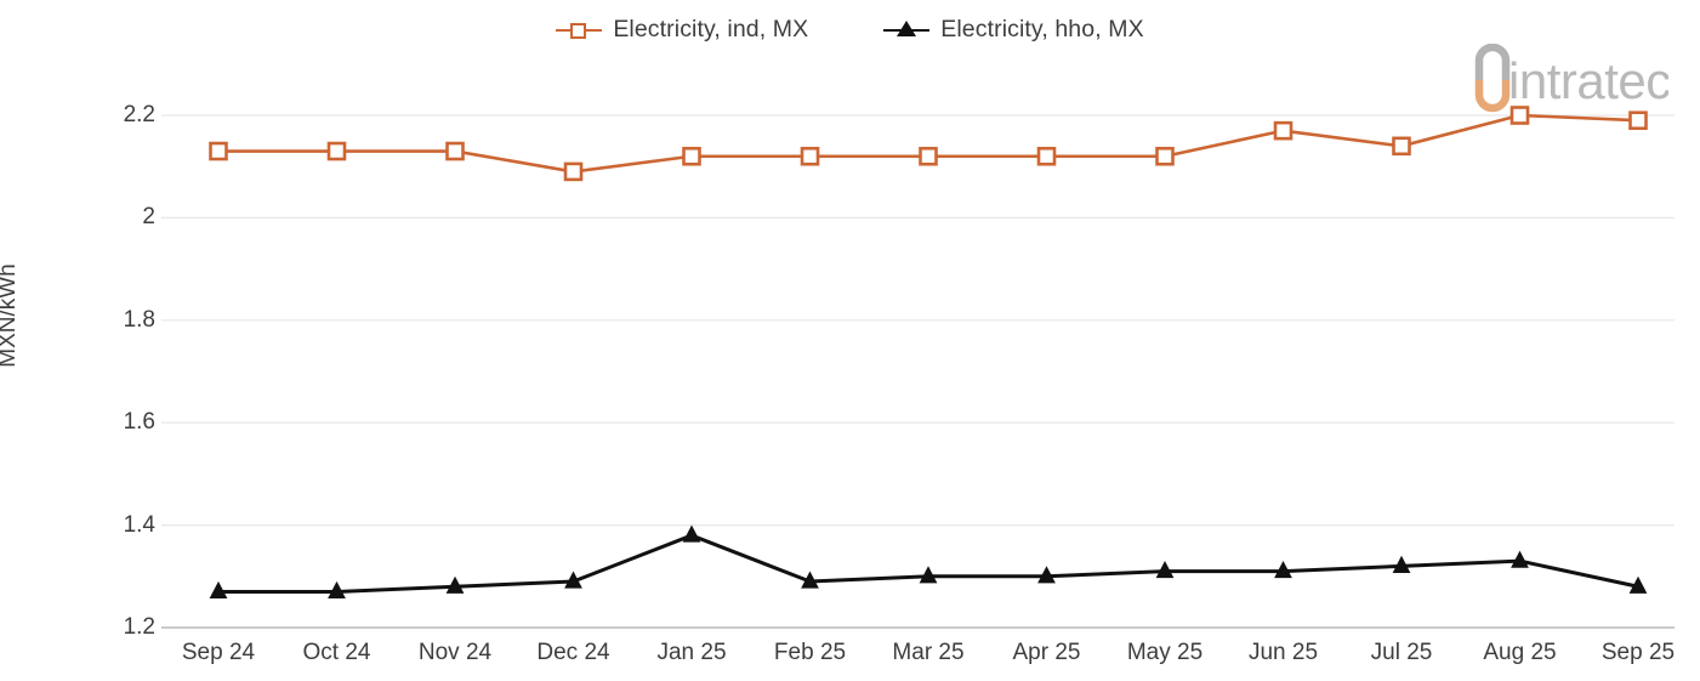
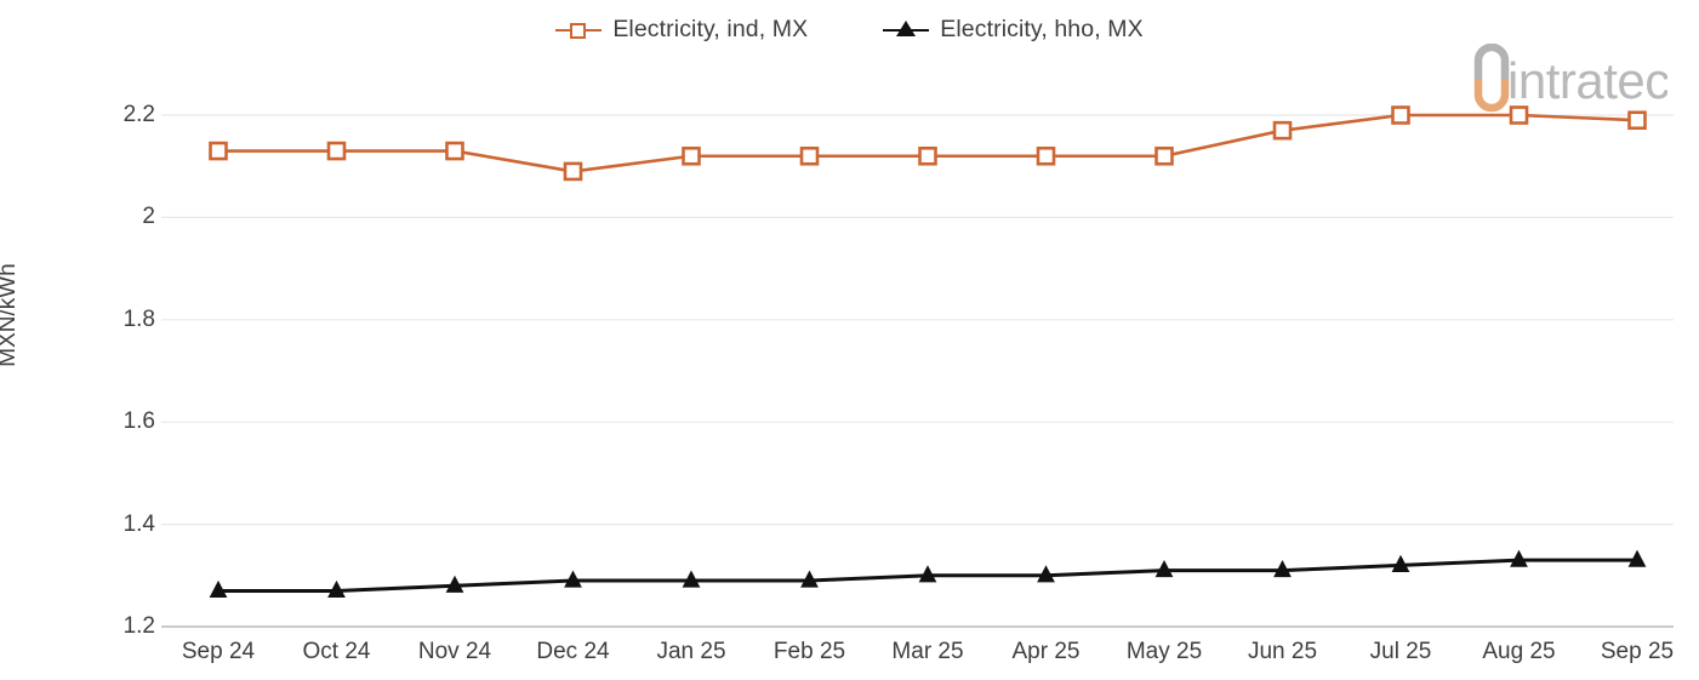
Electricity, hho, MX/Jan 25: 1.38 -> 1.29
Electricity, ind, MX/Jul 25: 2.14 -> 2.20
Electricity, hho, MX/Sep 25: 1.28 -> 1.33
